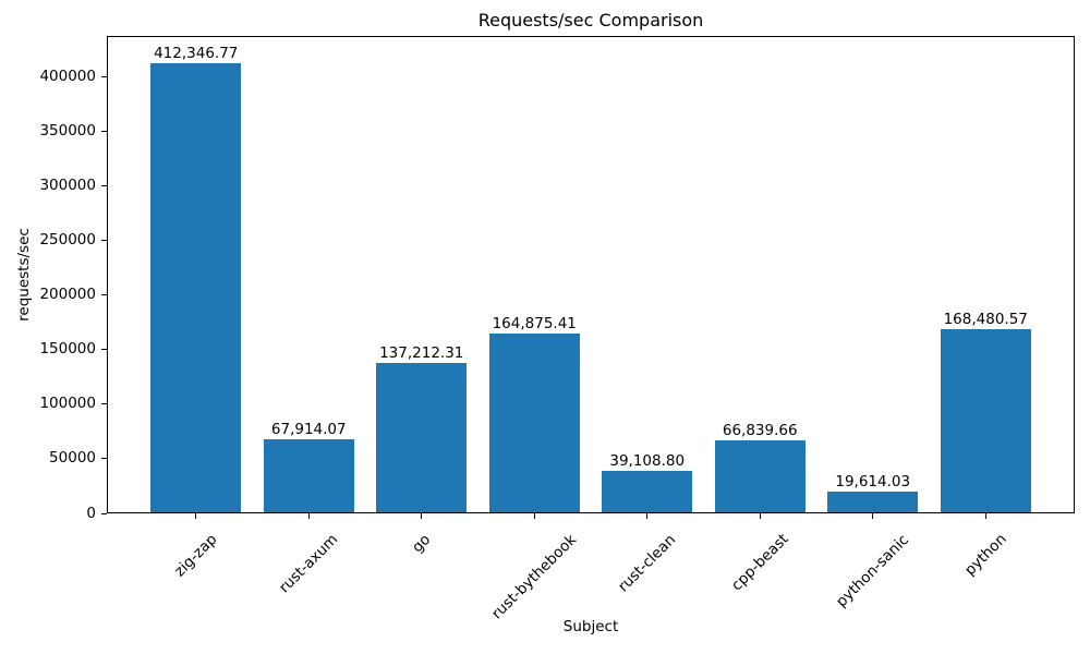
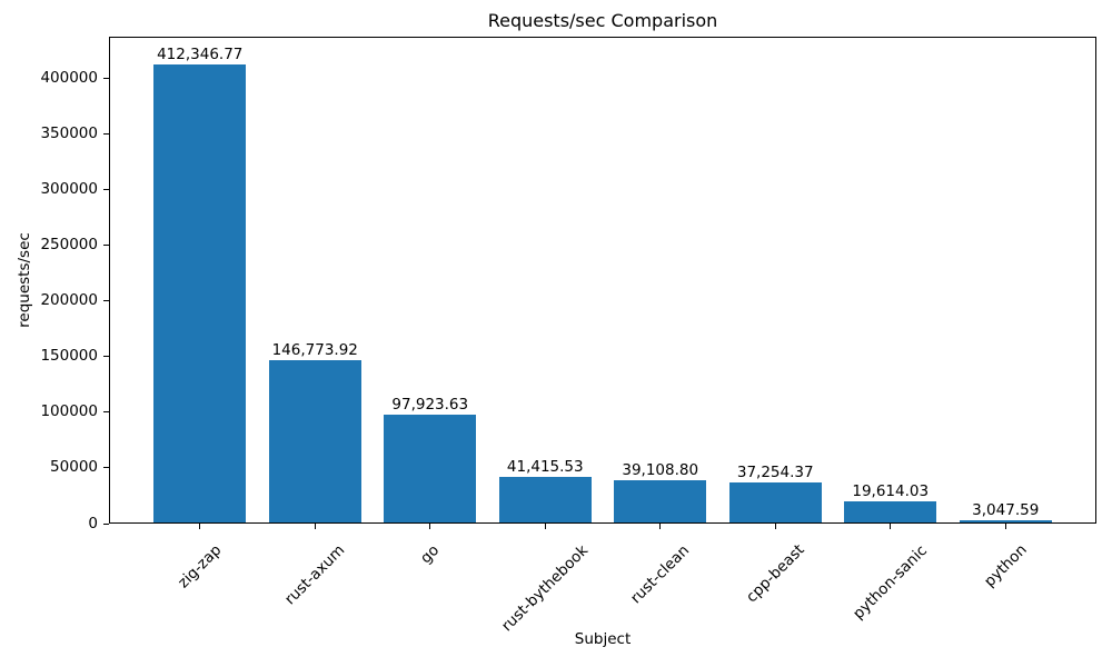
rust-axum: 67,914.07 -> 146,773.92
go: 137,212.31 -> 97,923.63
rust-bythebook: 164,875.41 -> 41,415.53
cpp-beast: 66,839.66 -> 37,254.37
python: 168,480.57 -> 3,047.59
